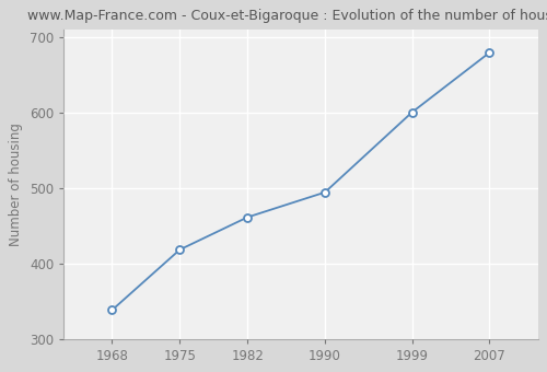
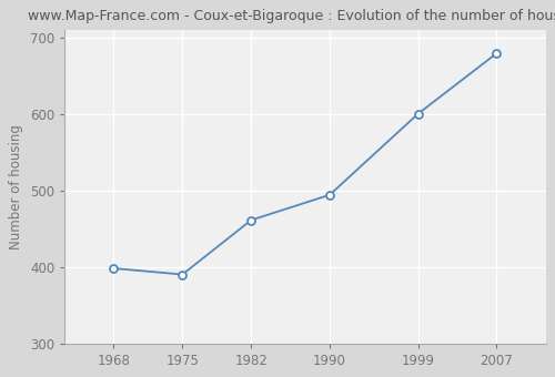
1968: 338 -> 398
1975: 418 -> 390
